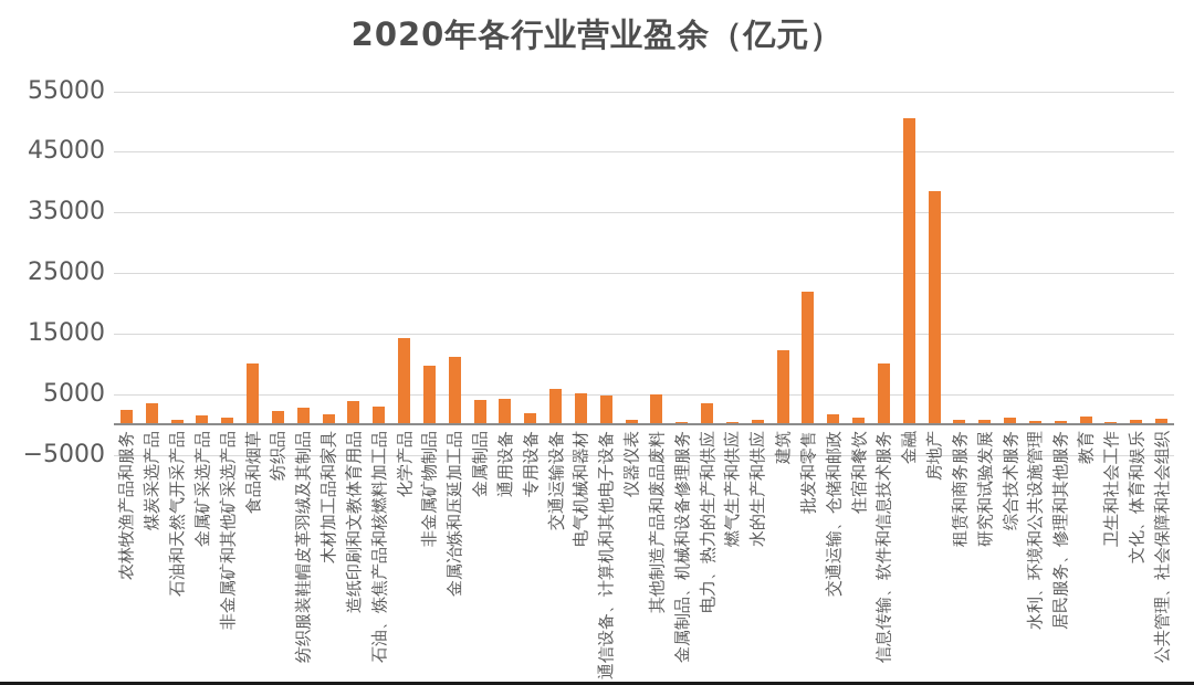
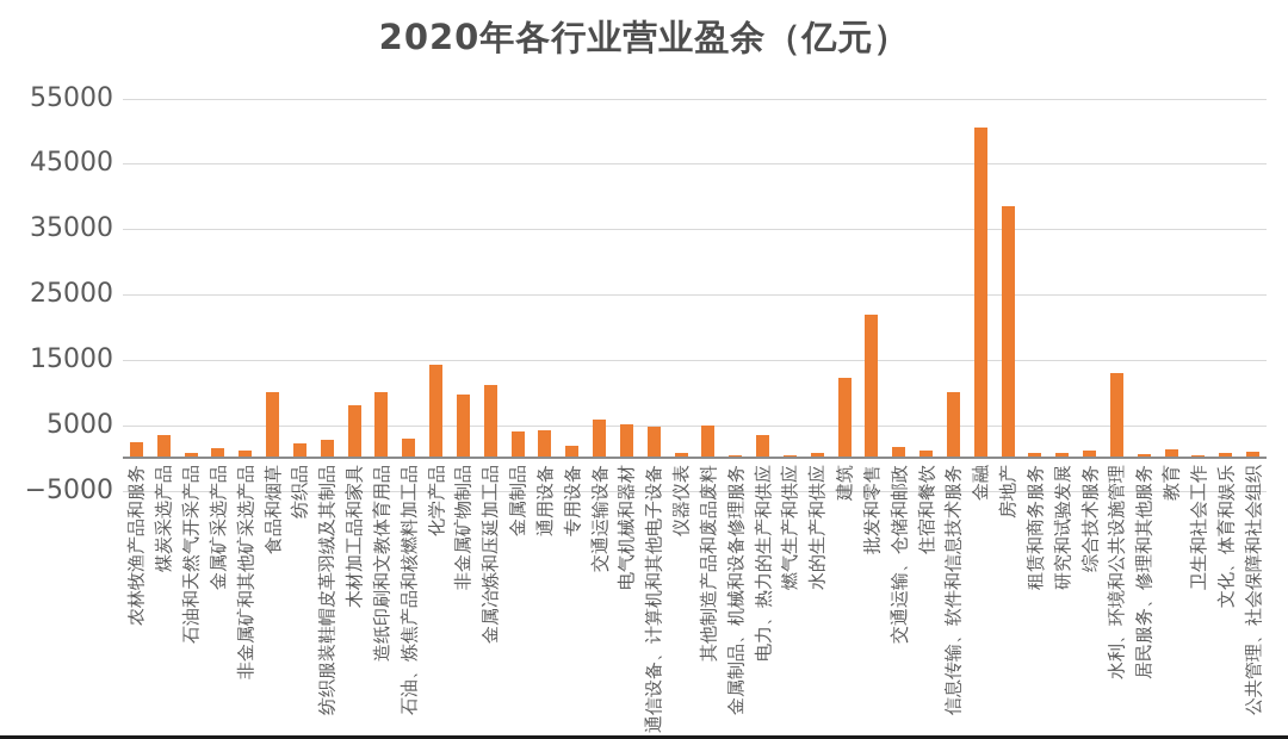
木材加工品和家具: 2000 -> 8000
造纸印刷和文教体育用品: 4000 -> 10000
水利、环境和公共设施管理: 1000 -> 13000
